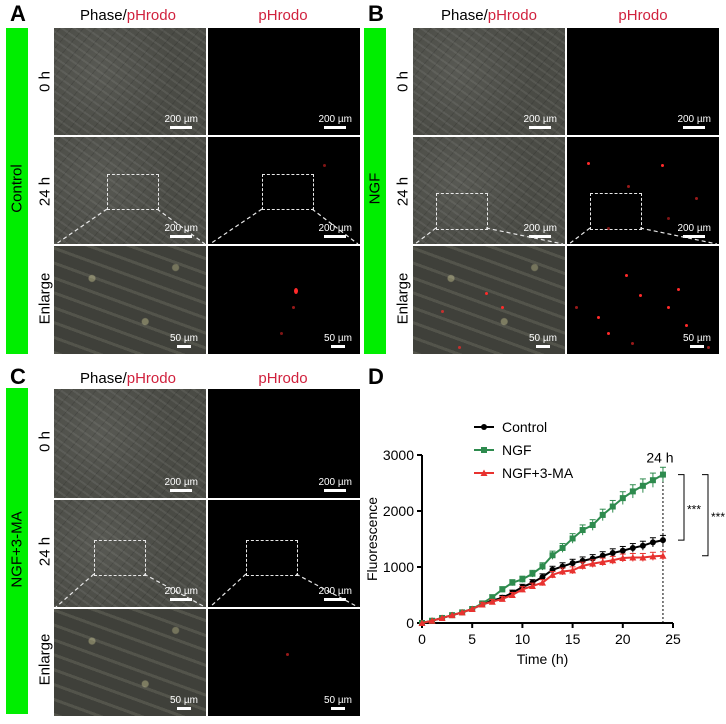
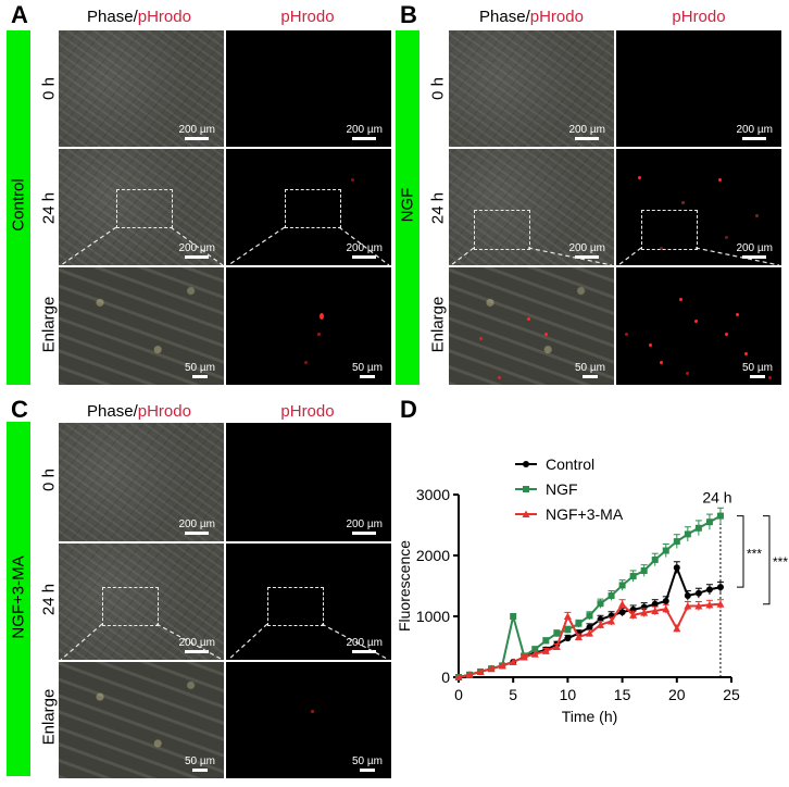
NGF/5: 200 -> 1000
NGF+3-MA/10: 600 -> 1000
NGF+3-MA/15: 900 -> 1200
Control/20: 1300 -> 1800
NGF+3-MA/20: 1200 -> 800
